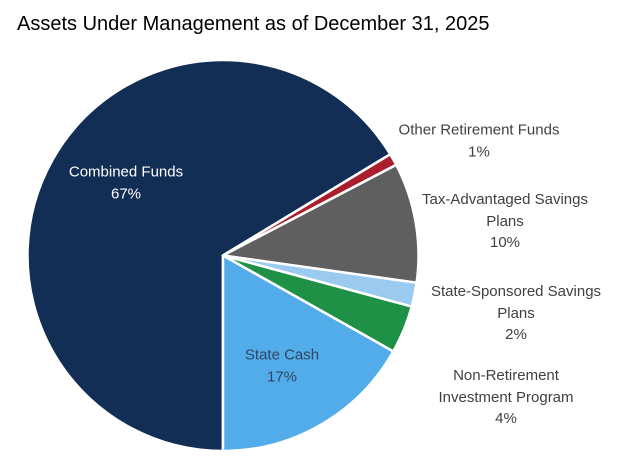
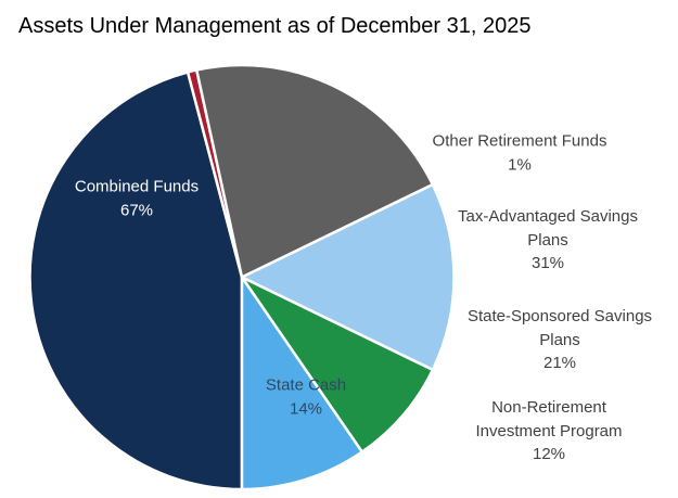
Tax-Advantaged Savings Plans: 10% -> 31%
State-Sponsored Savings Plans: 2% -> 21%
Non-Retirement Investment Program: 4% -> 12%
State Cash: 17% -> 14%
